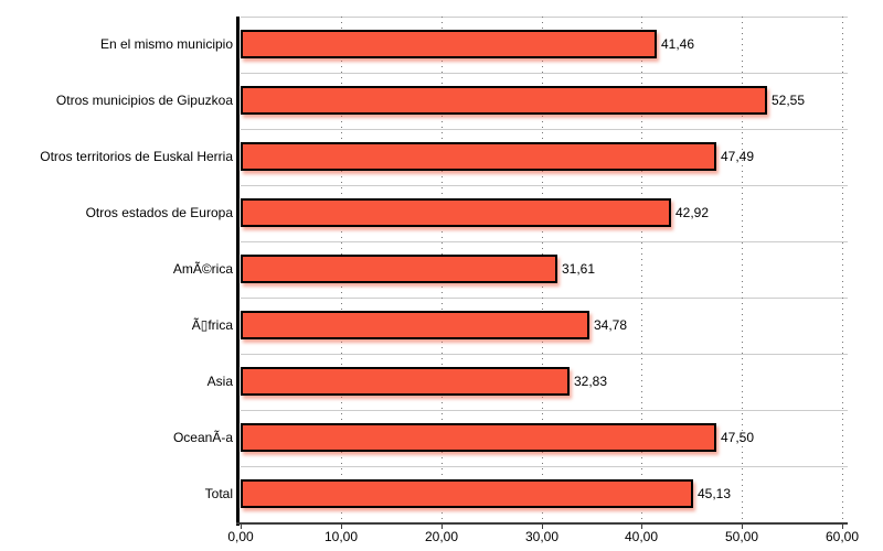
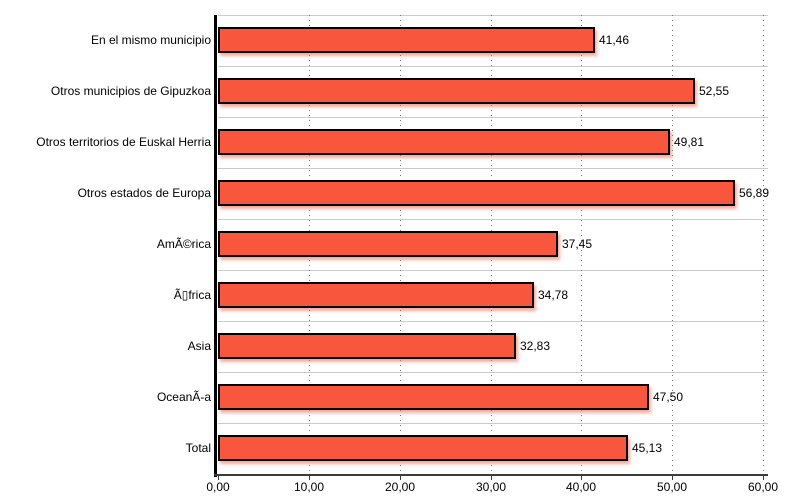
Otros territorios de Euskal Herria: 47,49 -> 49,81
Otros estados de Europa: 42,92 -> 56,89
AmÃ©rica: 31,61 -> 37,45
